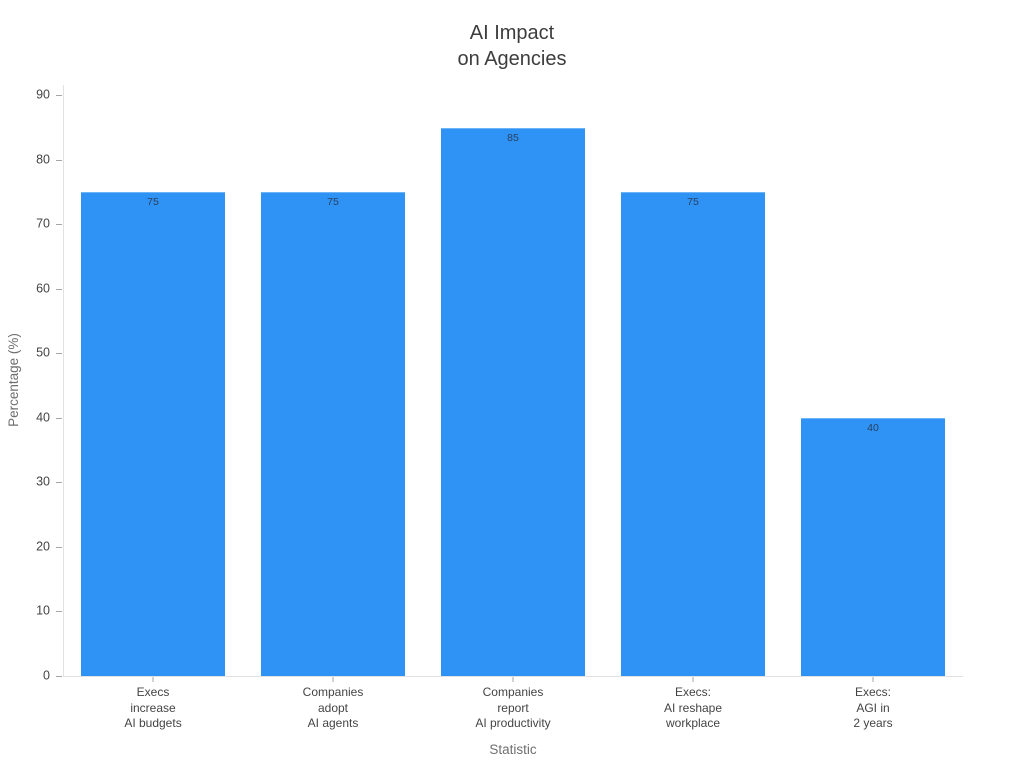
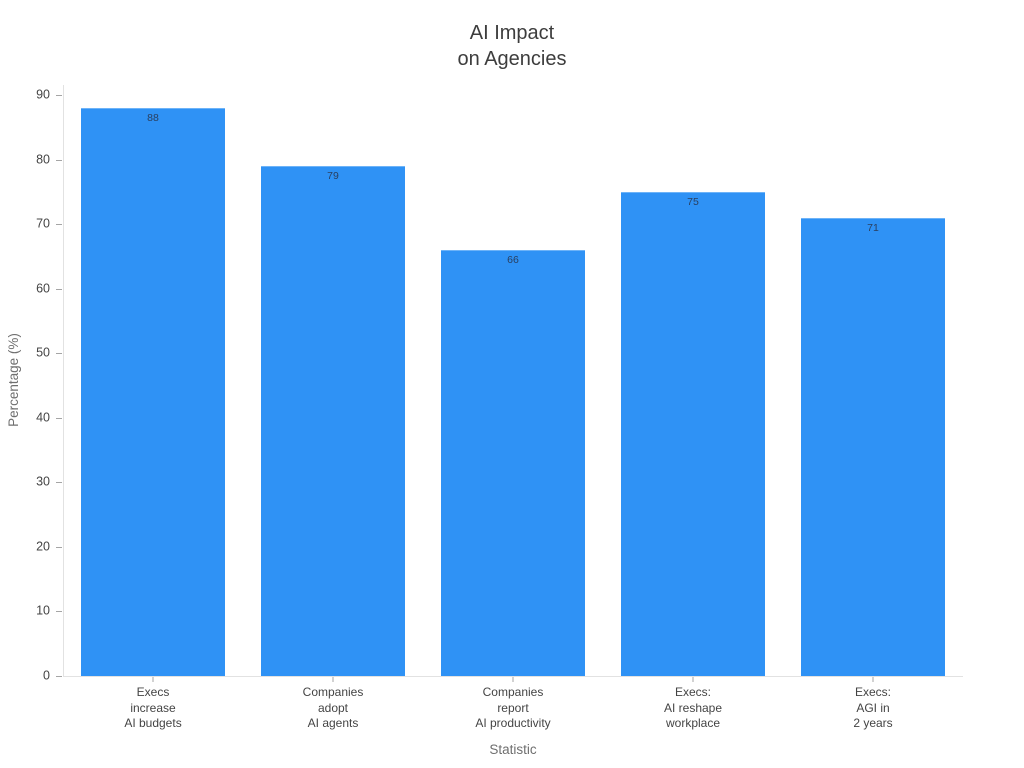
Execs increase AI budgets: 75 -> 88
Companies adopt AI agents: 75 -> 79
Companies report AI productivity: 85 -> 66
Execs: AGI in 2 years: 40 -> 71
